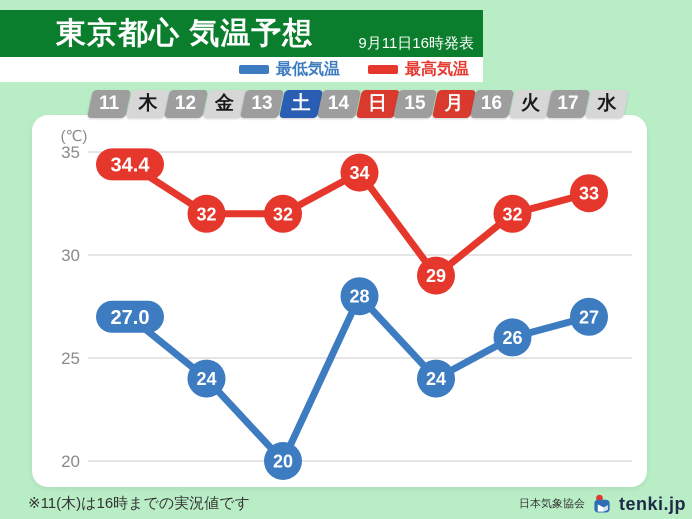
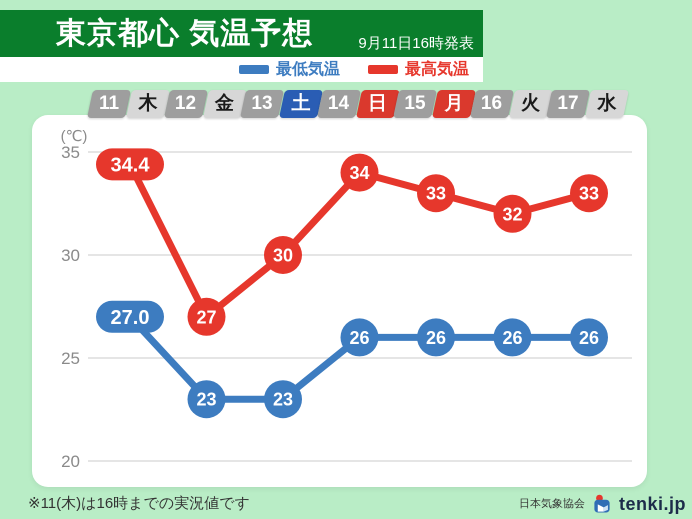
最高気温/12金: 32 -> 27
最低気温/12金: 24 -> 23
最高気温/13土: 32 -> 30
最低気温/13土: 20 -> 23
最低気温/14日: 28 -> 26
最高気温/15月: 29 -> 33
最低気温/15月: 24 -> 26
最低気温/17水: 27 -> 26
